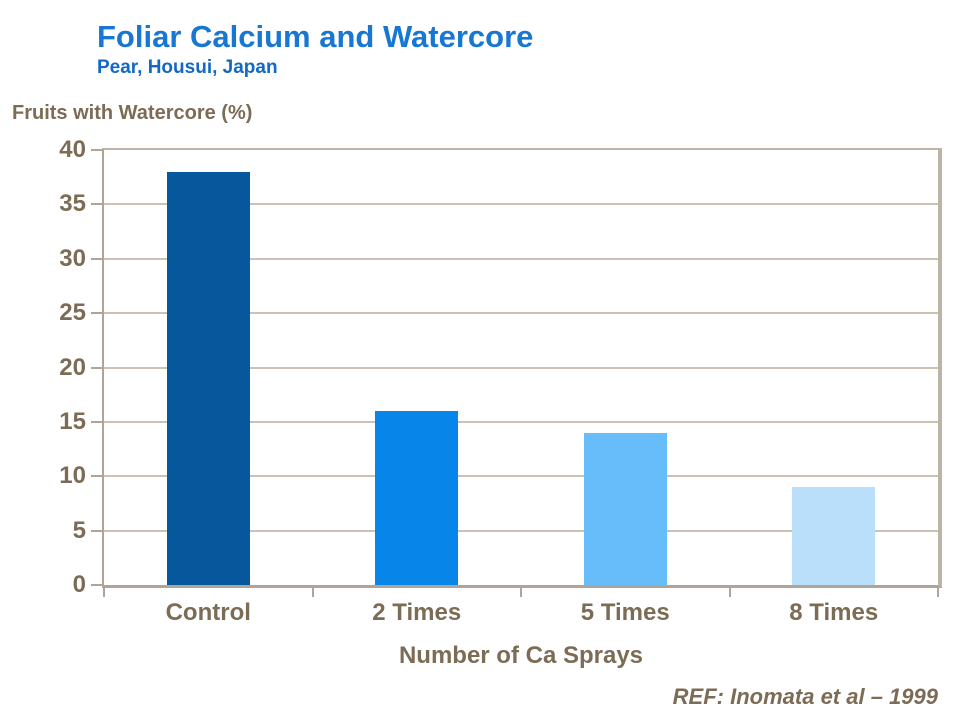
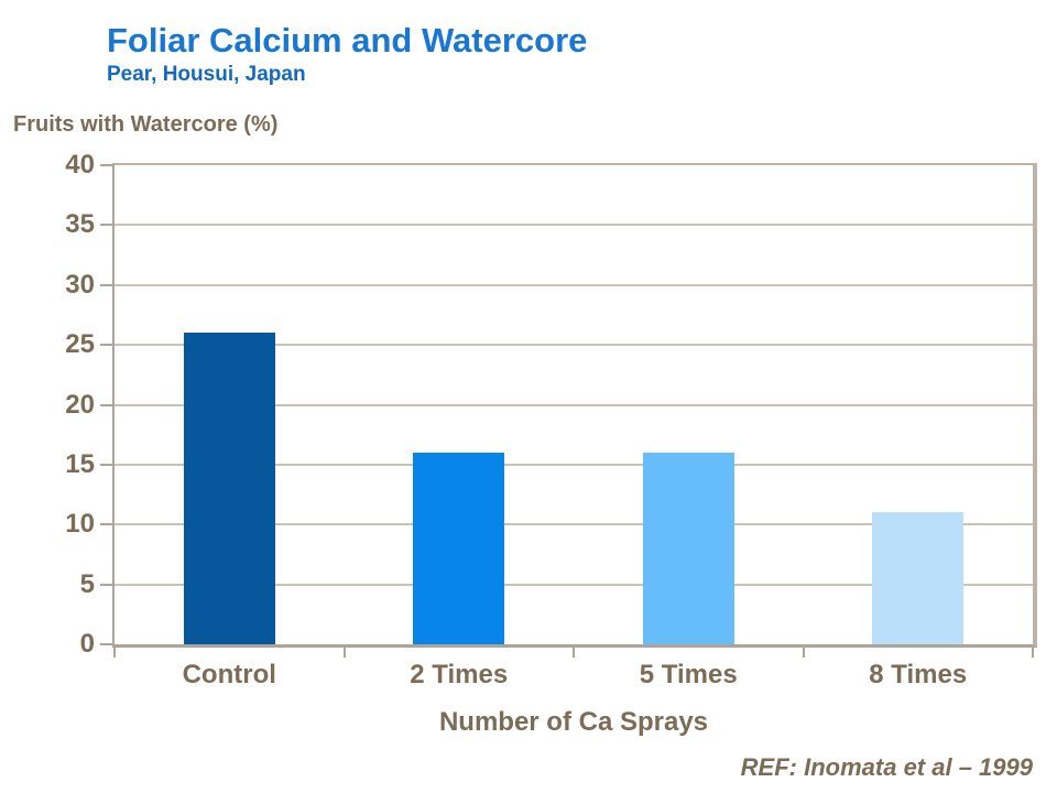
Control: 38 -> 26
5 Times: 14 -> 16
8 Times: 9 -> 11
